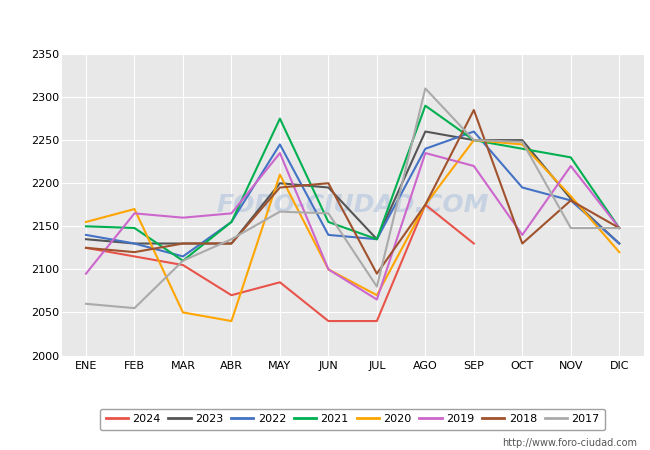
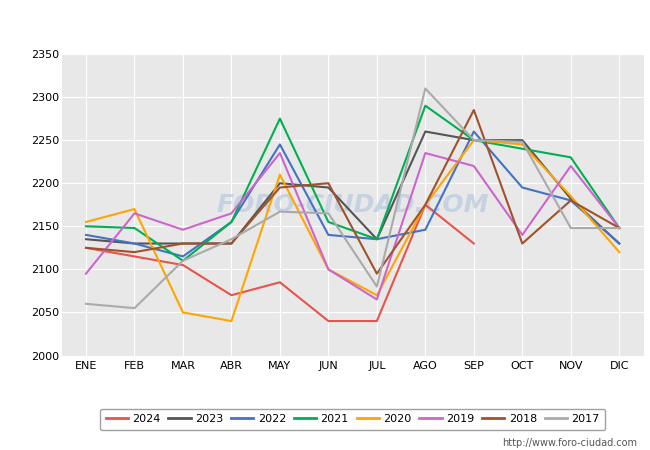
2019/MAR: 2160 -> 2146
2022/AGO: 2240 -> 2146
